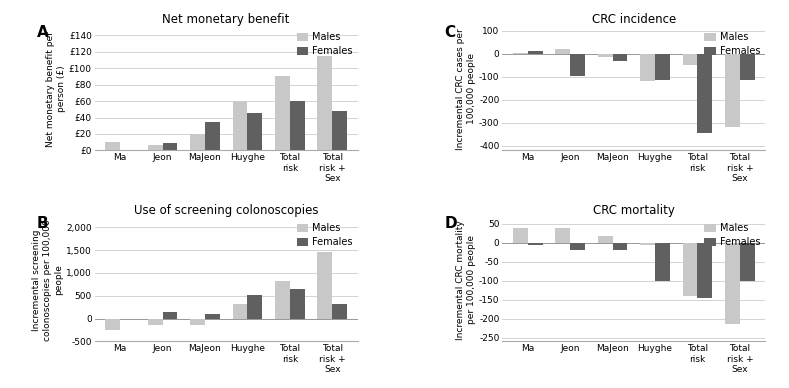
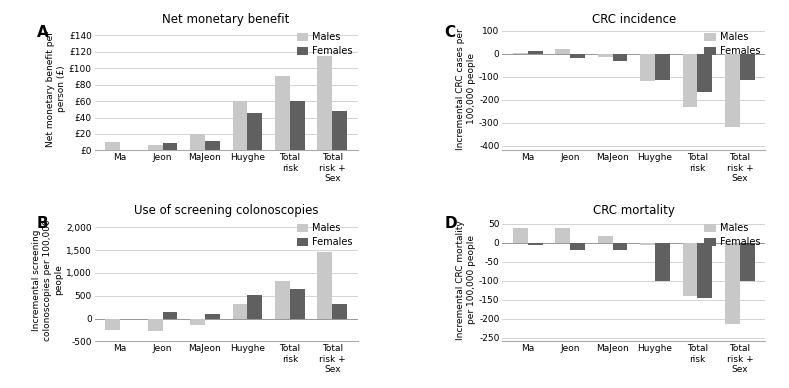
Net monetary benefit/Females/MaJeon: £34 -> £11
CRC incidence/Females/Jeon: -95 -> -20
CRC incidence/Males/Total risk: -50 -> -230
CRC incidence/Females/Total risk: -345 -> -165
Use of screening colonoscopies/Males/Jeon: -150 -> -270
